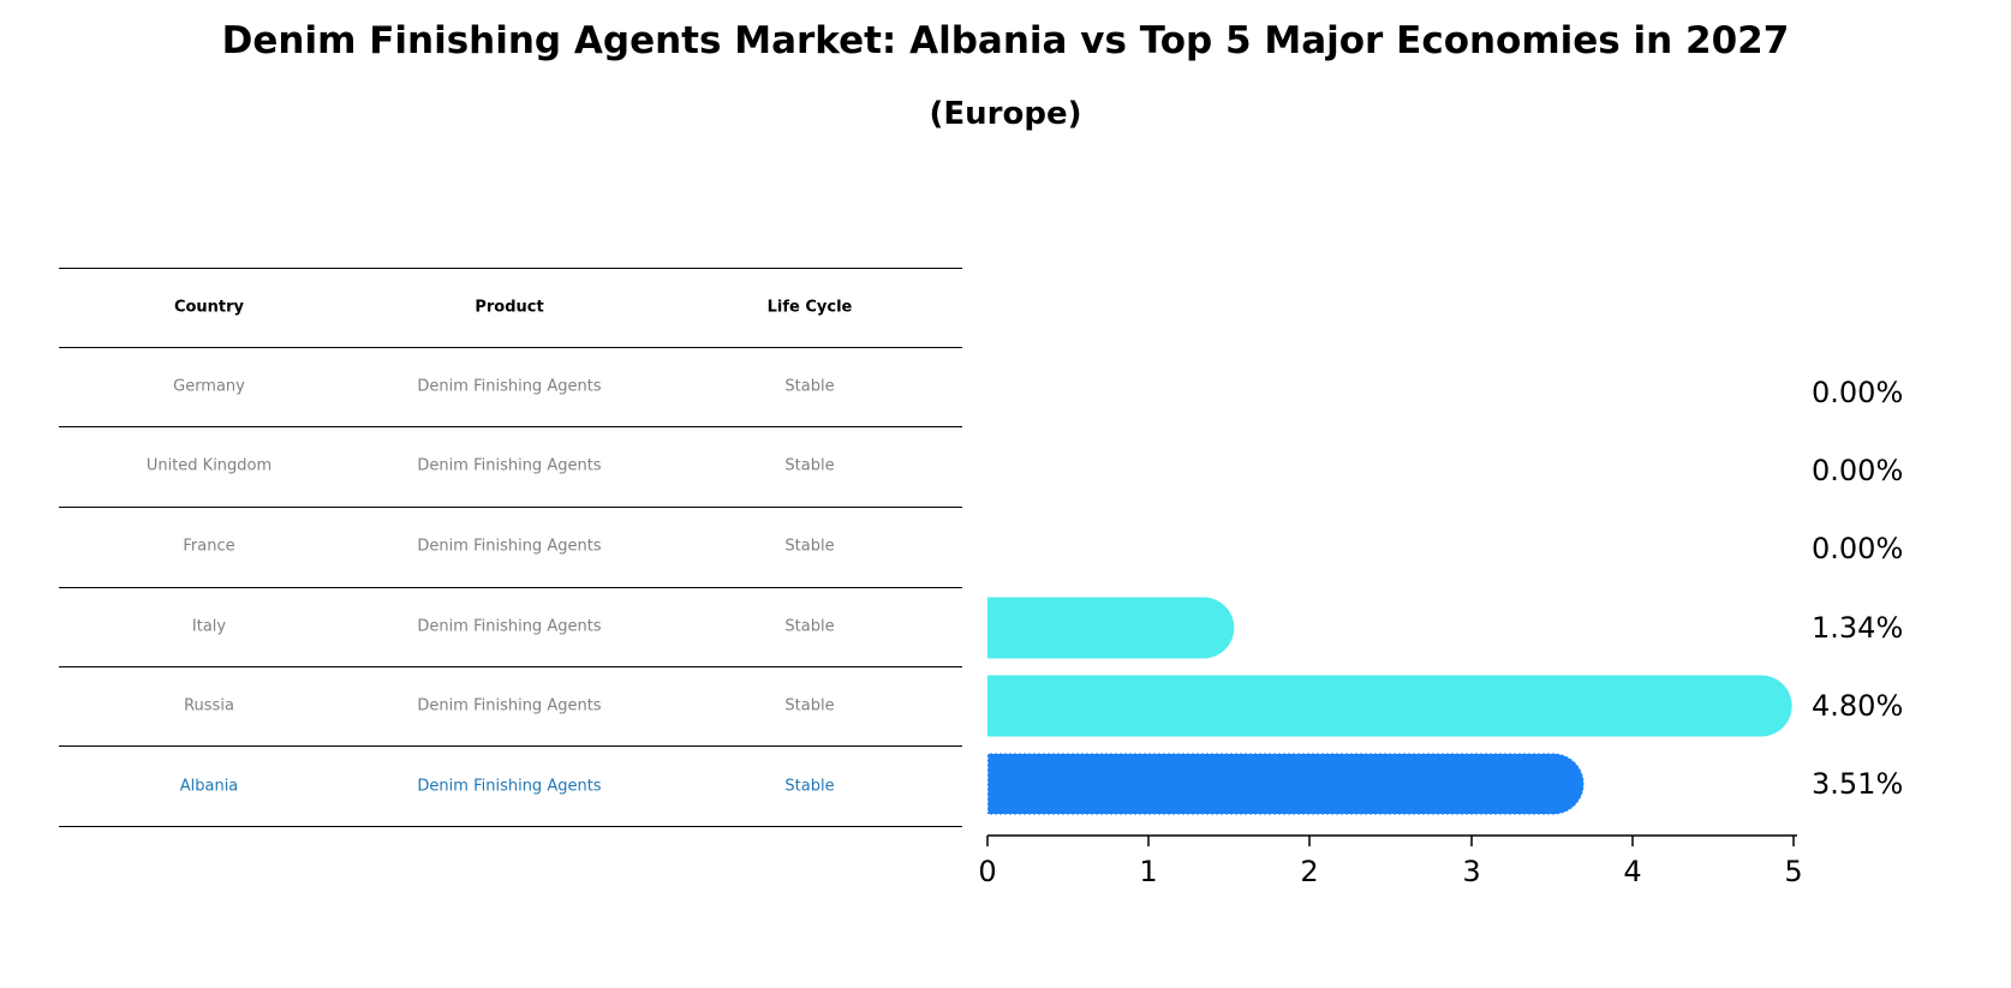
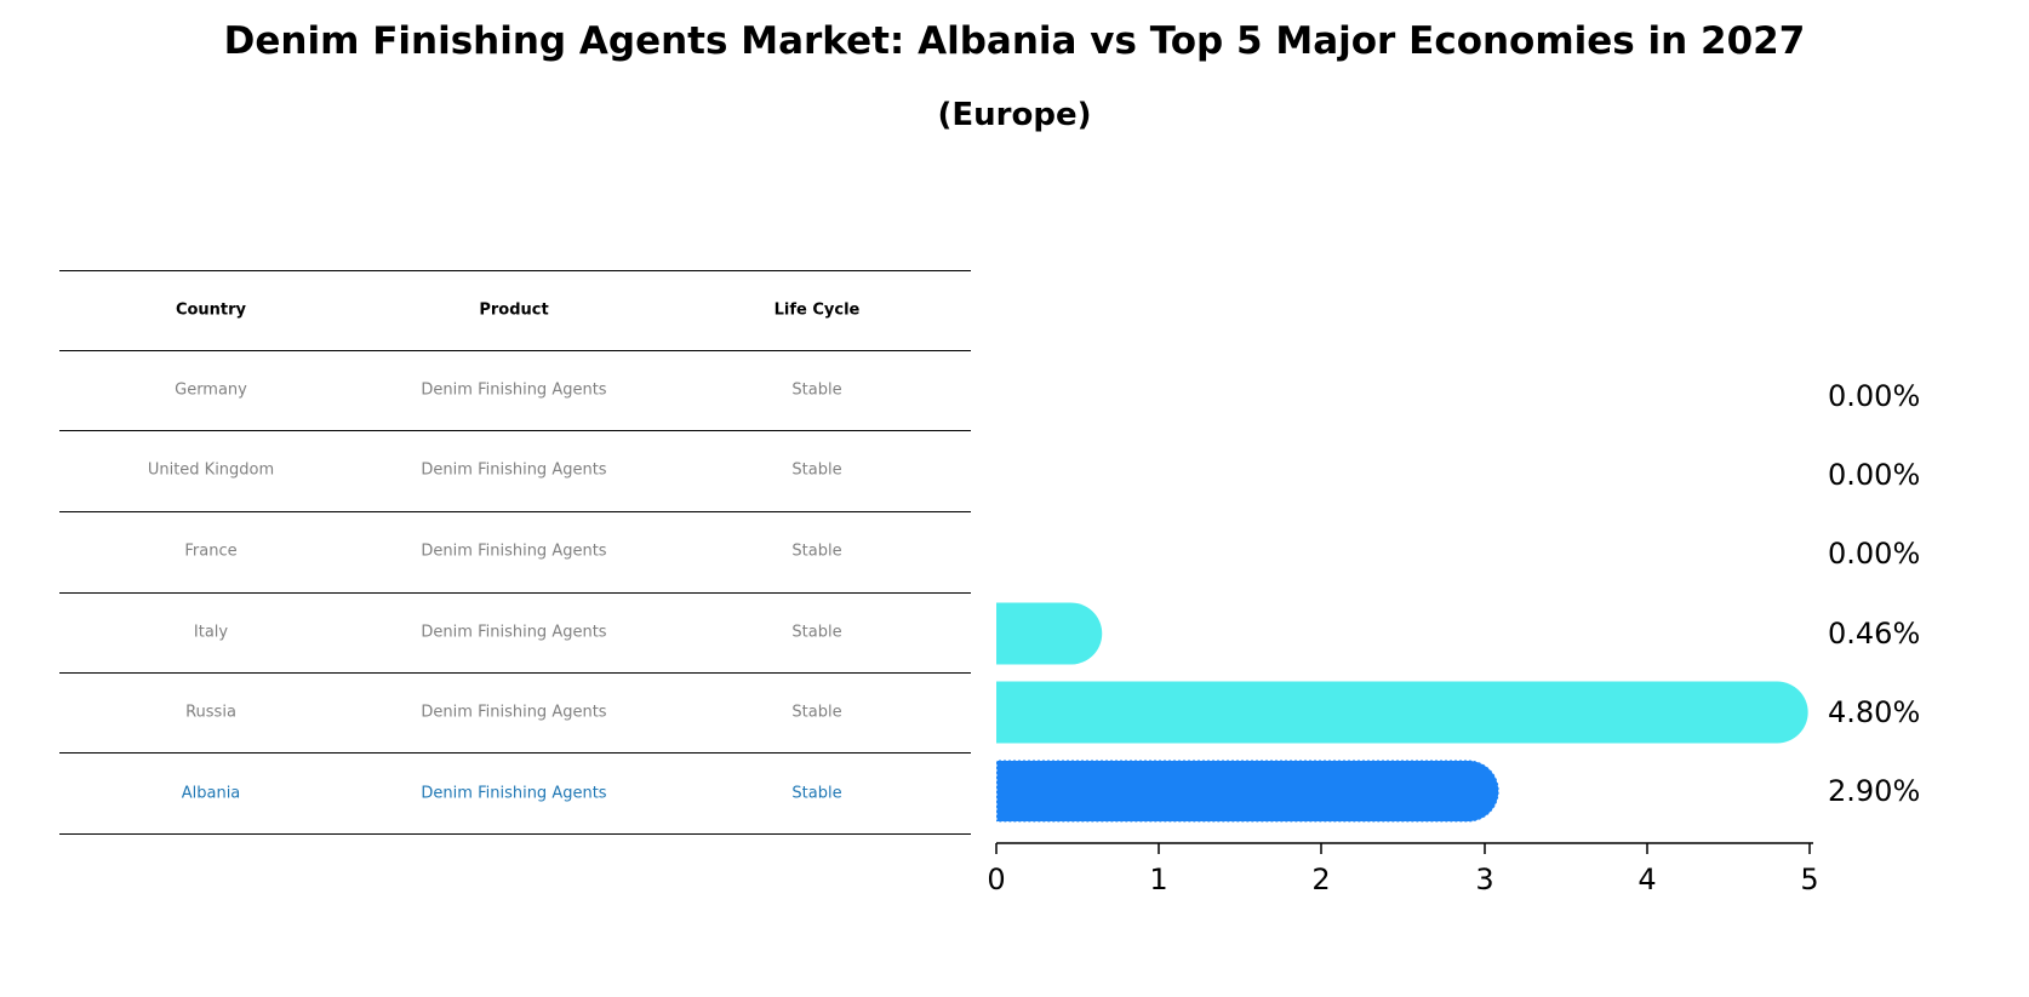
Italy: 1.34% -> 0.46%
Albania: 3.51% -> 2.90%
